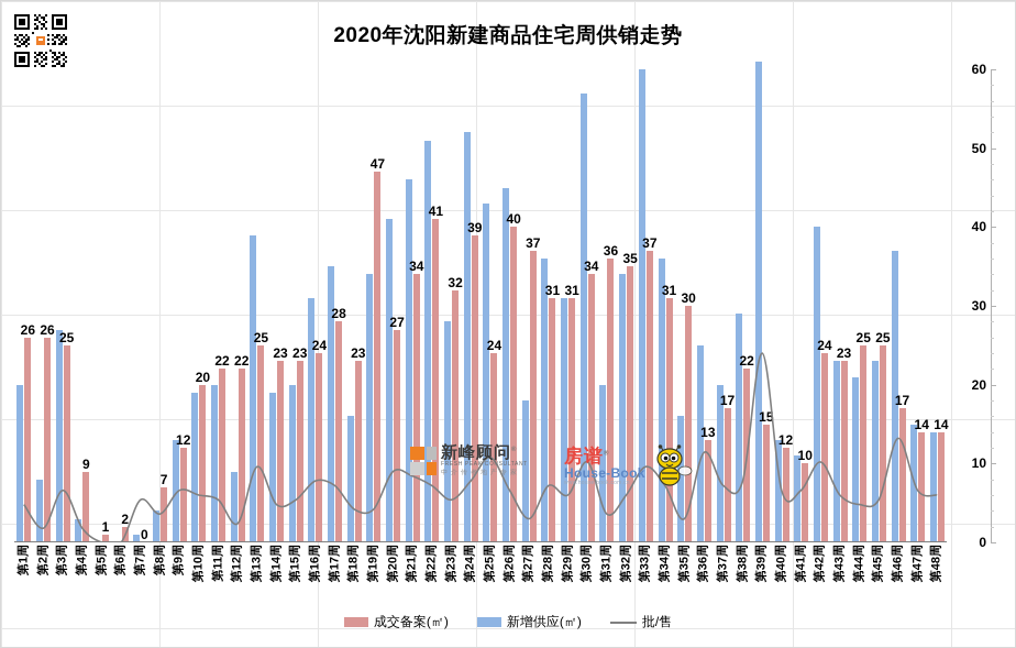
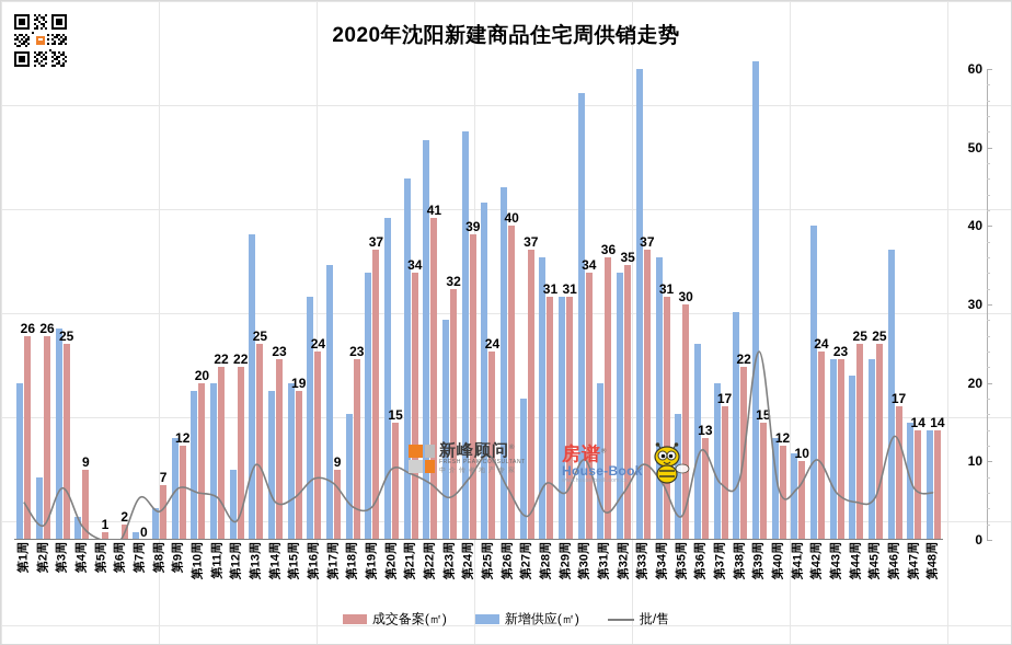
成交备案(㎡)/第15周: 23 -> 19
成交备案(㎡)/第17周: 28 -> 9
成交备案(㎡)/第19周: 47 -> 37
成交备案(㎡)/第20周: 27 -> 15
